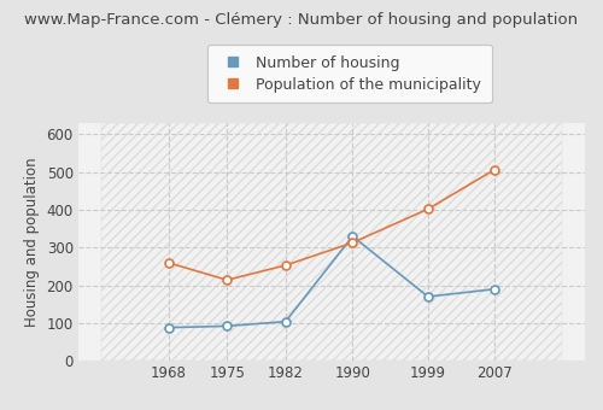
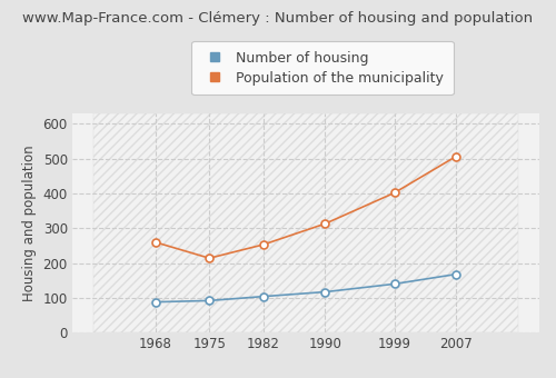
Number of housing/1990: 330 -> 117
Number of housing/1999: 170 -> 140
Number of housing/2007: 190 -> 168
